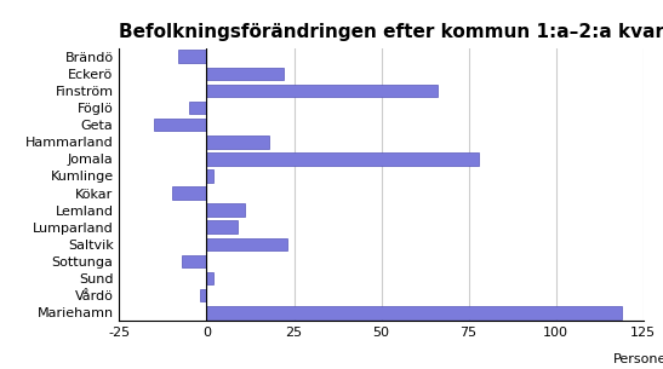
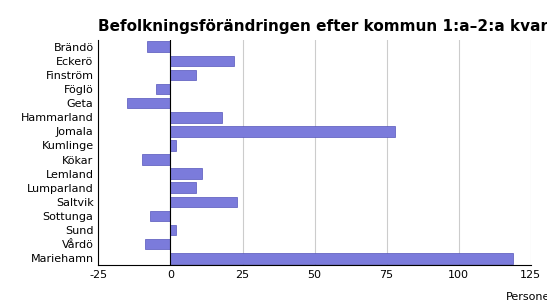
Finström: 66 -> 9
Vårdö: -2 -> -9
